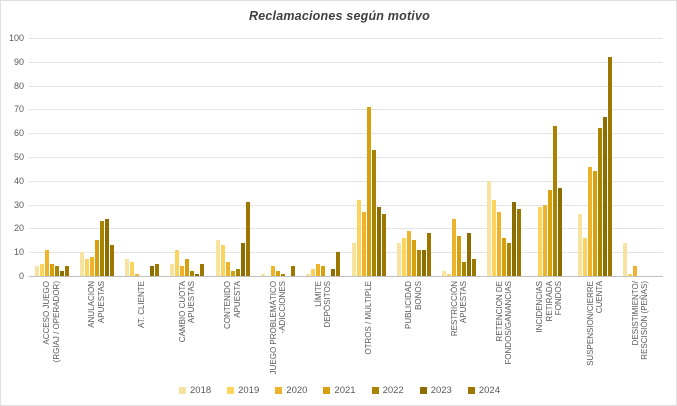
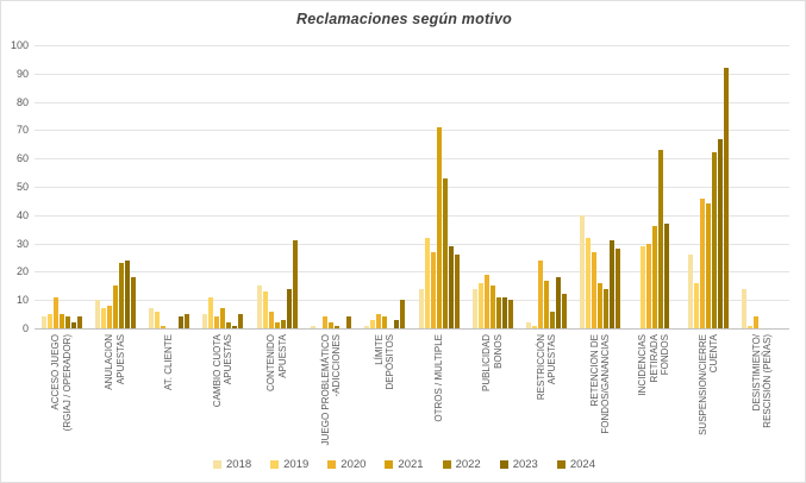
2024/ANULACION APUESTAS: 13 -> 18
2024/PUBLICIDAD BONOS: 18 -> 10
2024/RESTRICCIÓN APUESTAS: 7 -> 12
